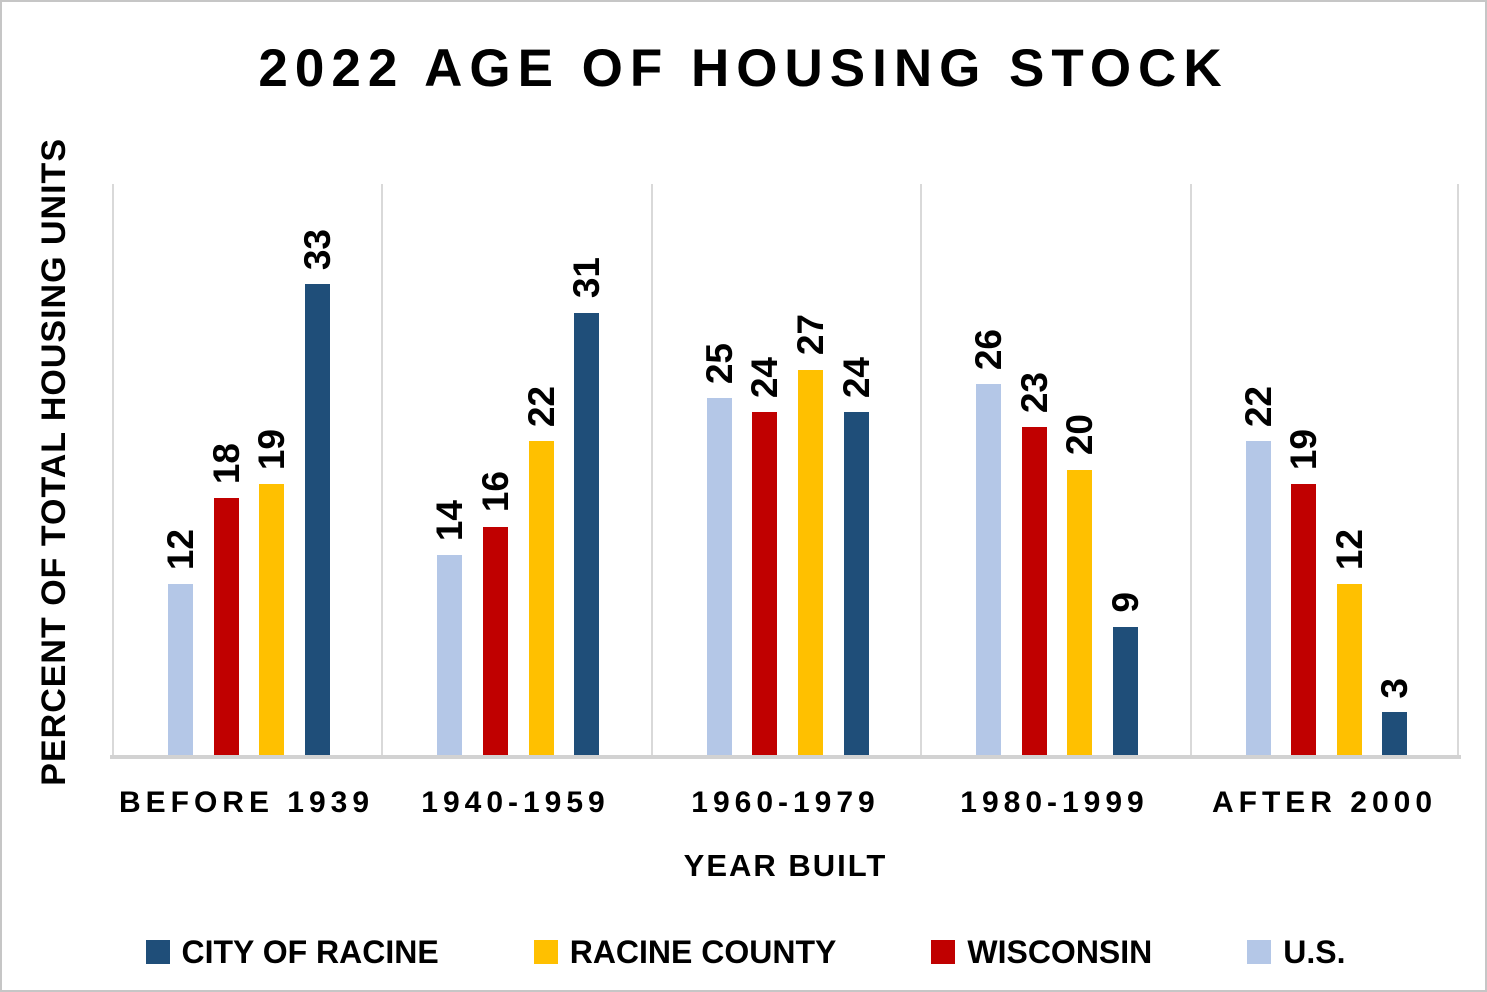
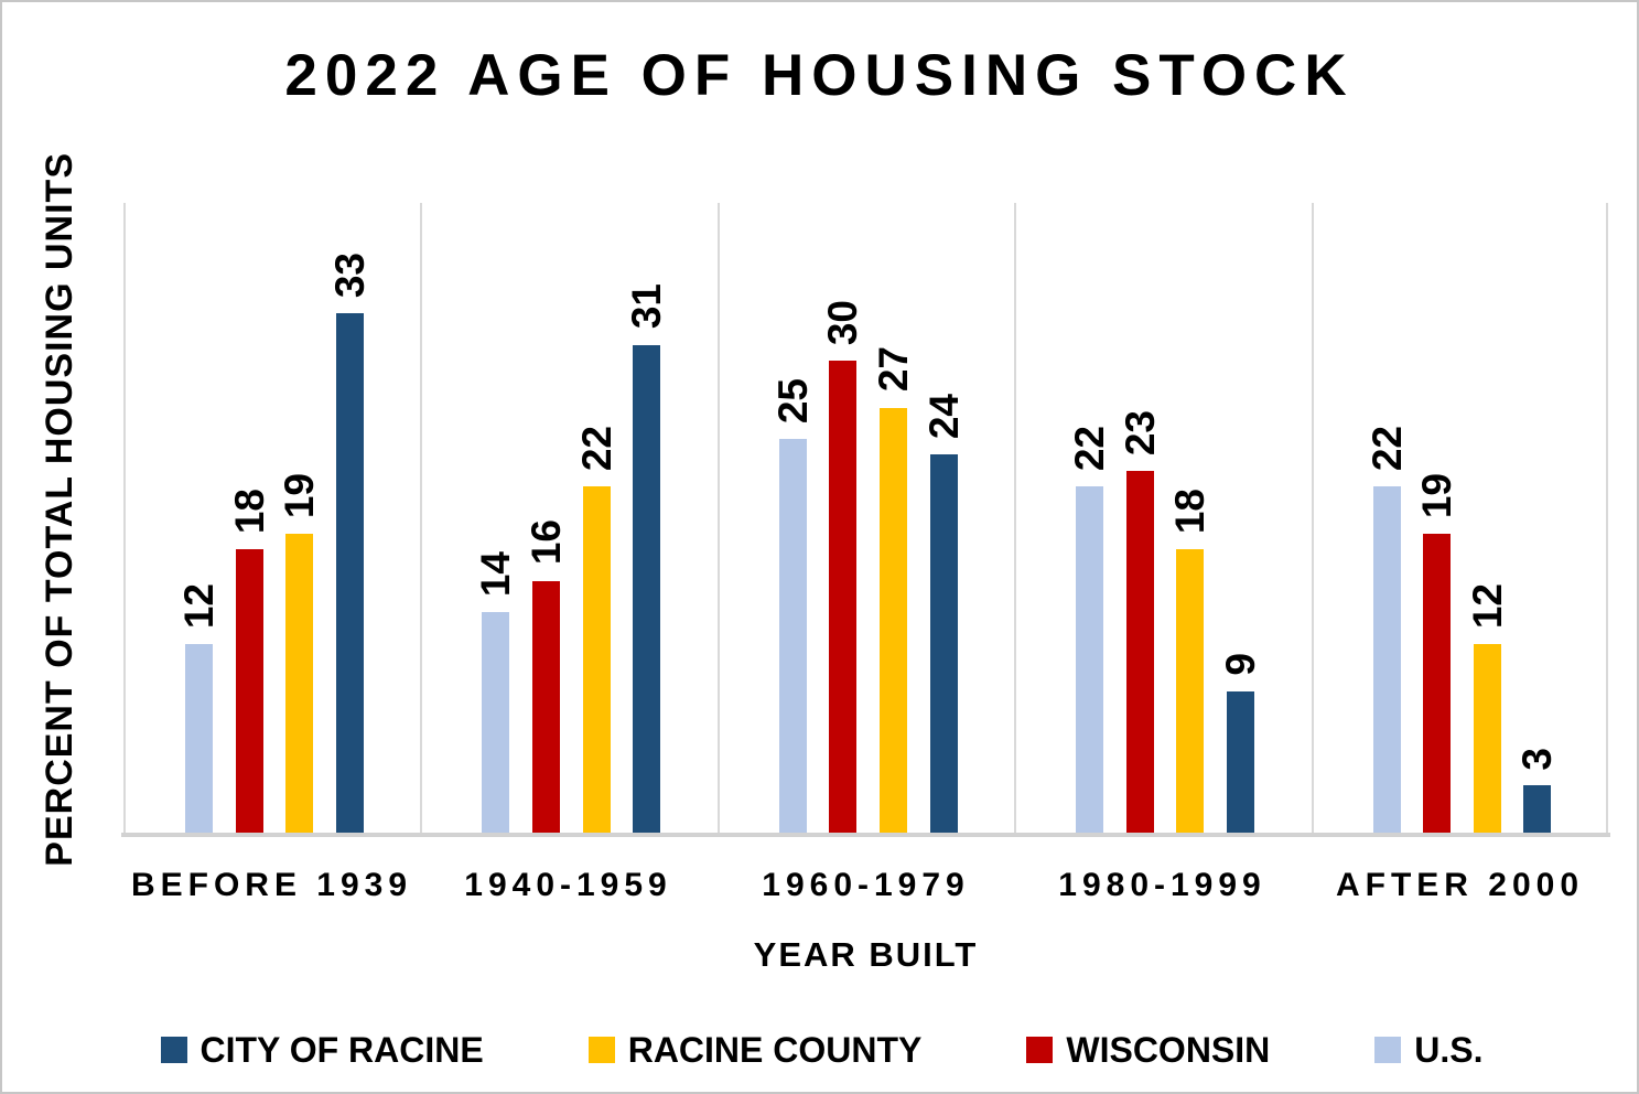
WISCONSIN/1960-1979: 24 -> 30
U.S./1980-1999: 26 -> 22
RACINE COUNTY/1980-1999: 20 -> 18
